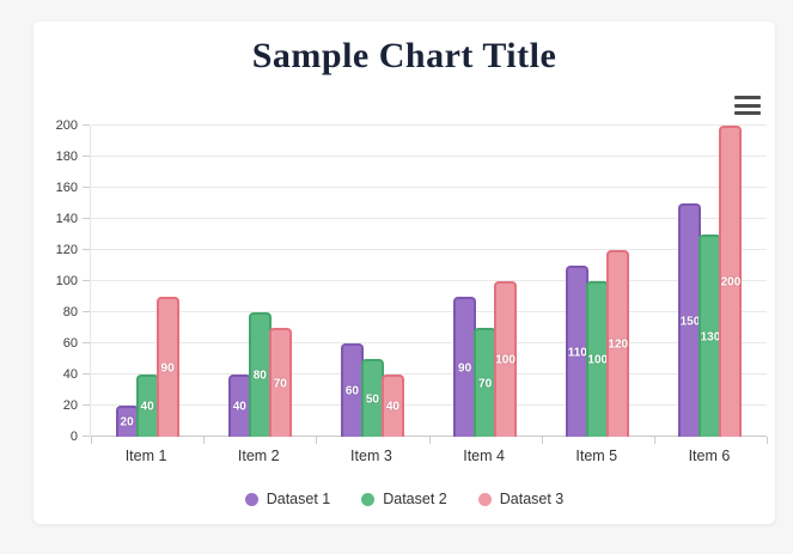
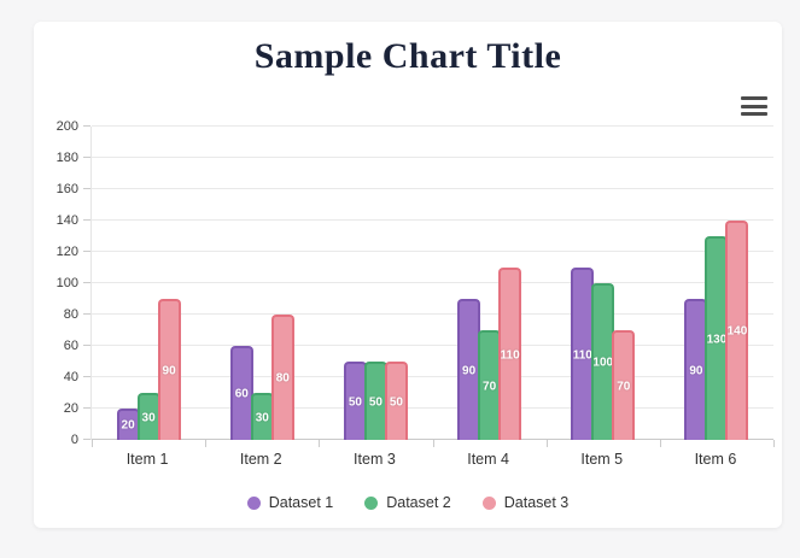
Dataset 2/Item 1: 40 -> 30
Dataset 1/Item 2: 40 -> 60
Dataset 2/Item 2: 80 -> 30
Dataset 3/Item 2: 70 -> 80
Dataset 1/Item 3: 60 -> 50
Dataset 3/Item 3: 40 -> 50
Dataset 3/Item 4: 100 -> 110
Dataset 3/Item 5: 120 -> 70
Dataset 1/Item 6: 150 -> 90
Dataset 3/Item 6: 200 -> 140
